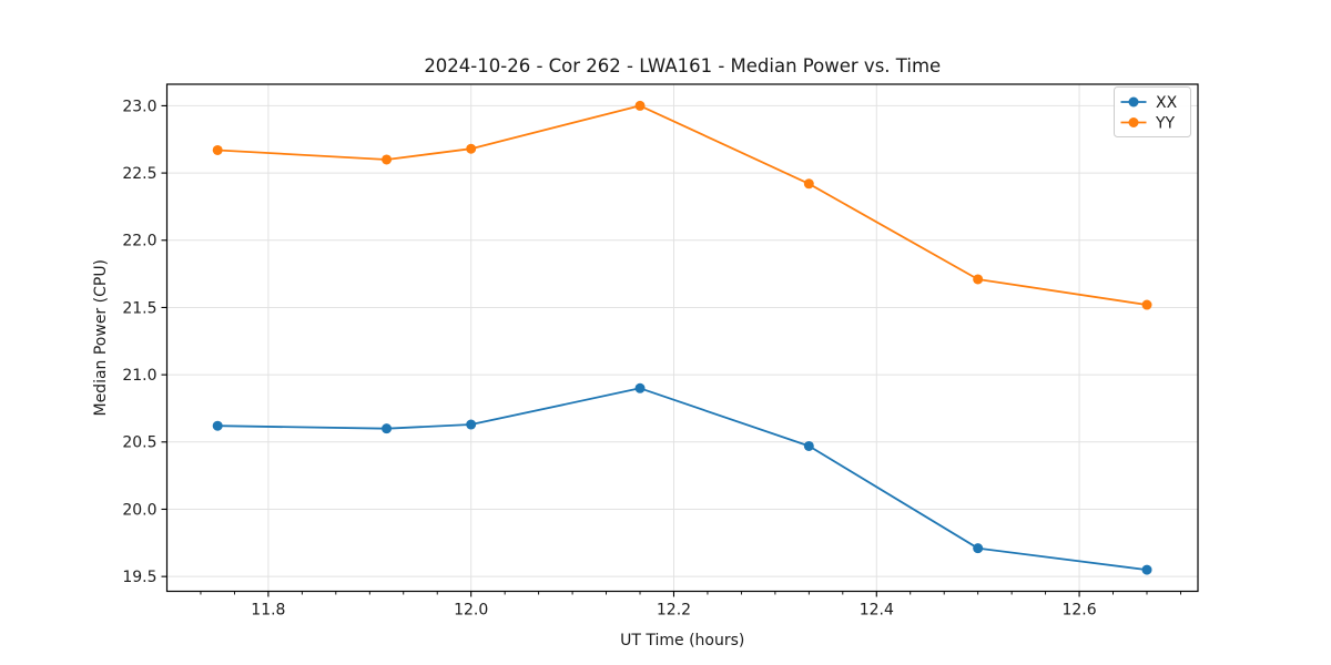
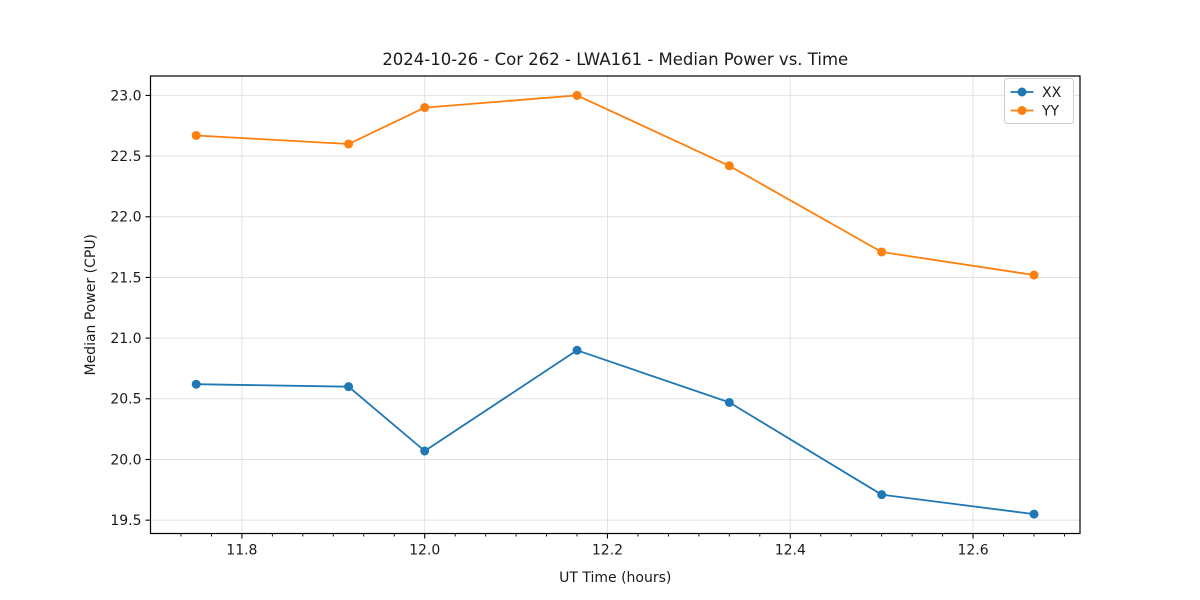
XX/12.0: 20.63 -> 20.07
YY/12.0: 22.68 -> 22.90
